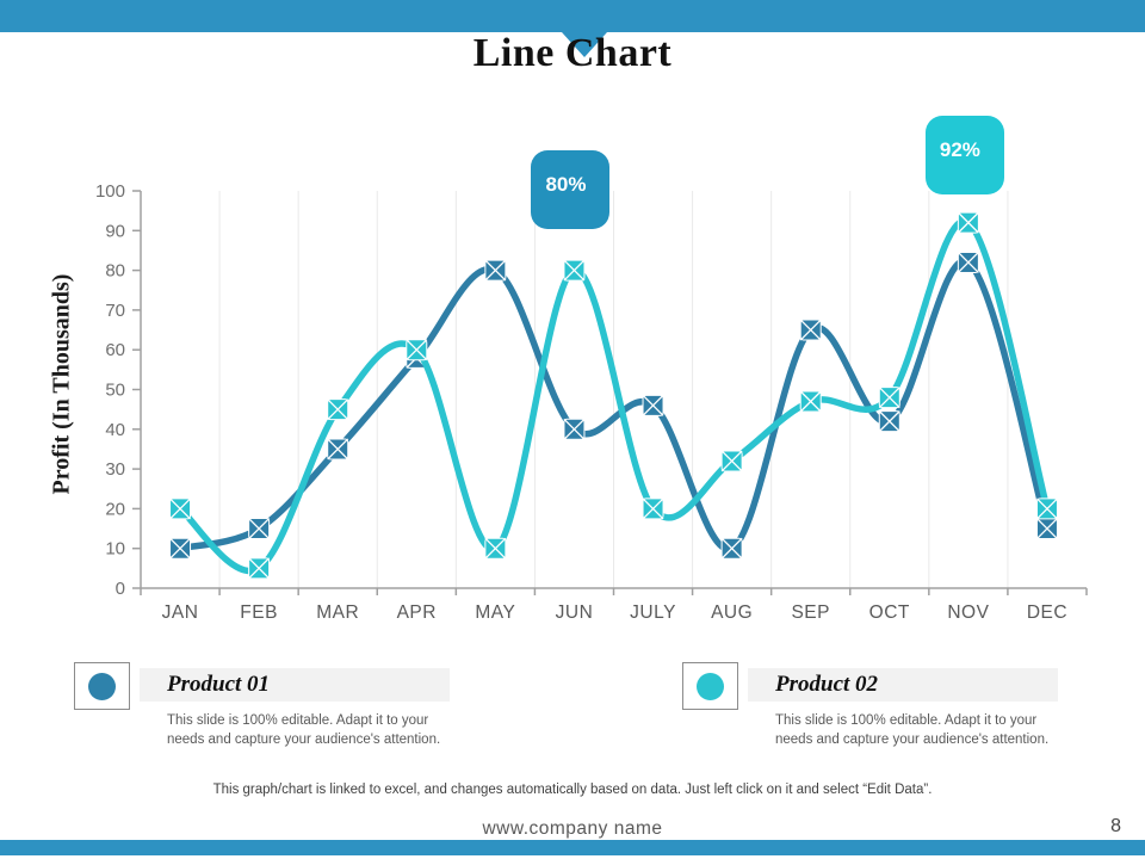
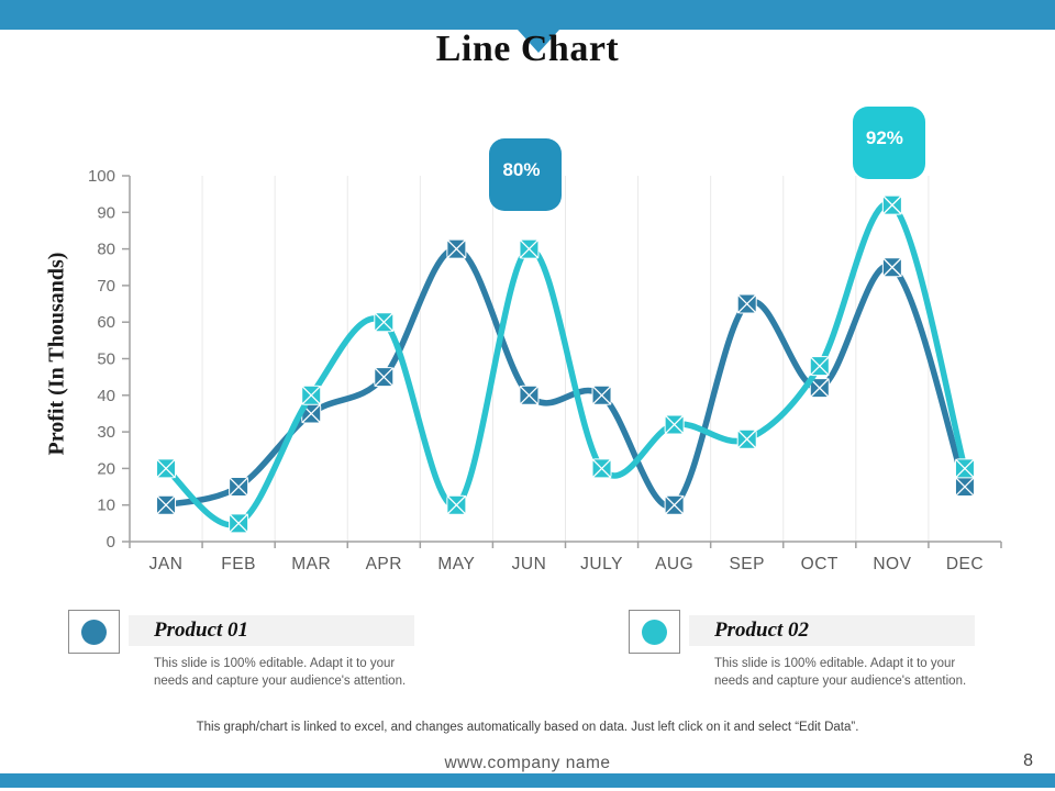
Product 02/MAR: 45 -> 40
Product 01/APR: 58 -> 45
Product 01/JULY: 46 -> 40
Product 02/SEP: 47 -> 28
Product 01/NOV: 82 -> 75
